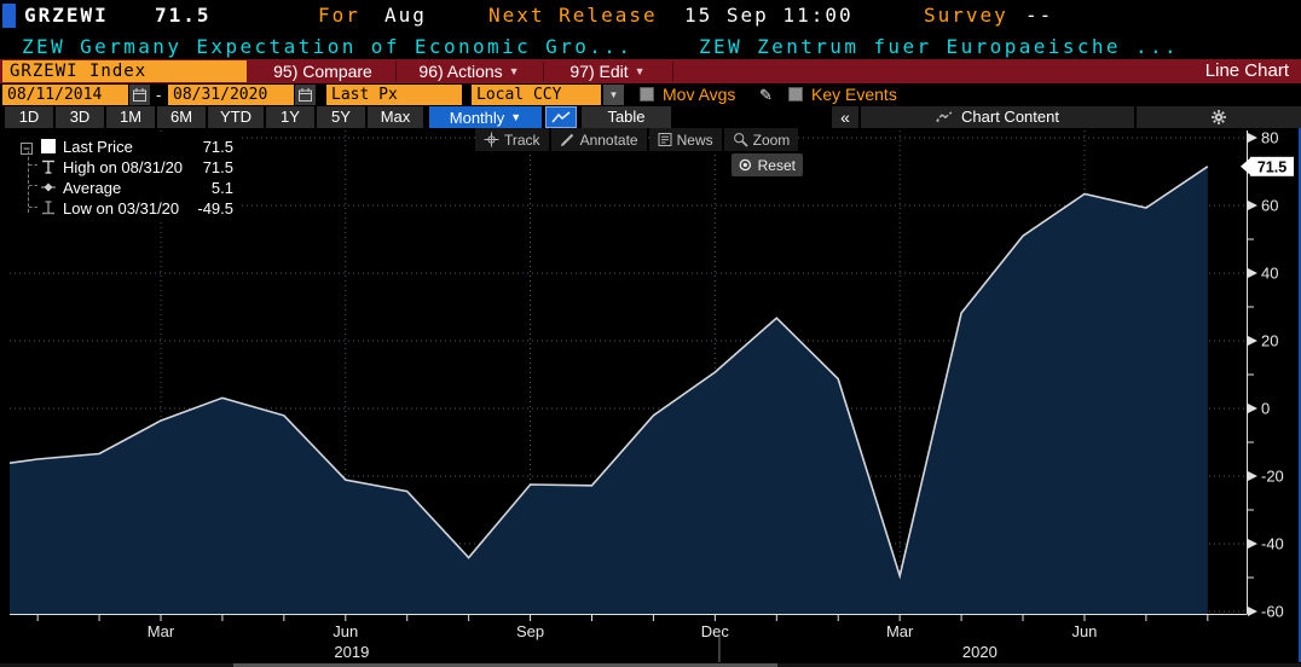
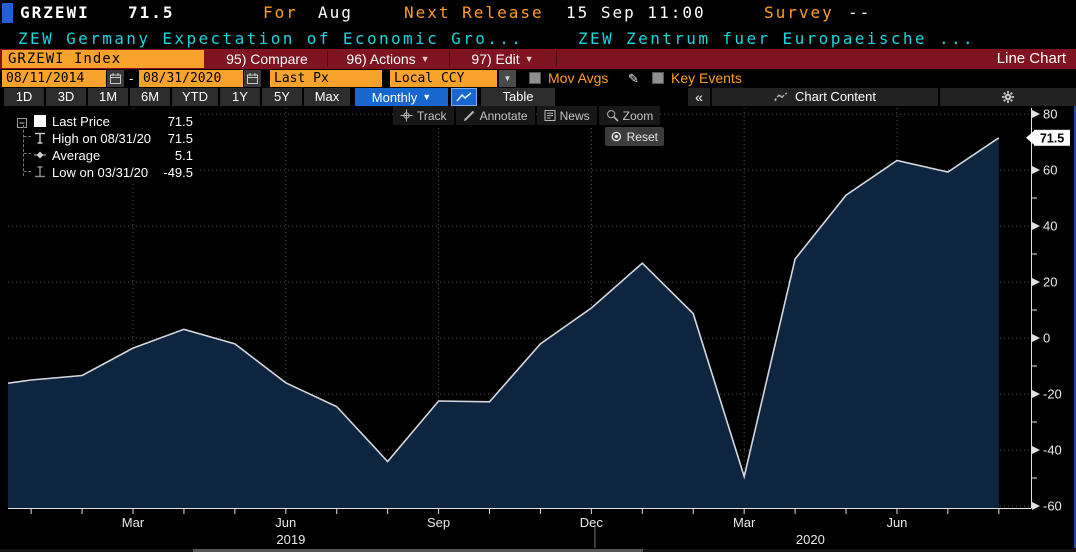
Jun 2019: -21 -> -16
